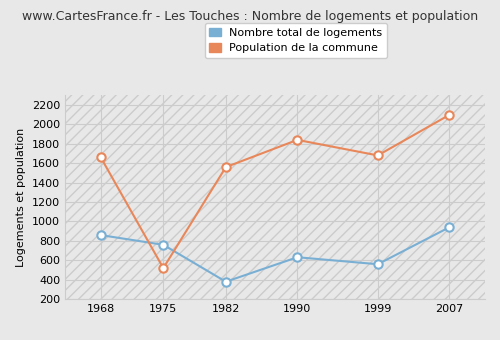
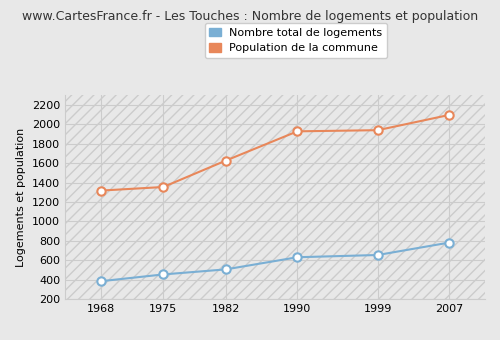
Nombre total de logements/1968: 860 -> 380
Population de la commune/1968: 1660 -> 1320
Nombre total de logements/1975: 760 -> 460
Population de la commune/1975: 520 -> 1360
Nombre total de logements/1982: 380 -> 510
Population de la commune/1982: 1560 -> 1630
Population de la commune/1990: 1840 -> 1930
Nombre total de logements/1999: 560 -> 660
Population de la commune/1999: 1680 -> 1940
Nombre total de logements/2007: 940 -> 780
